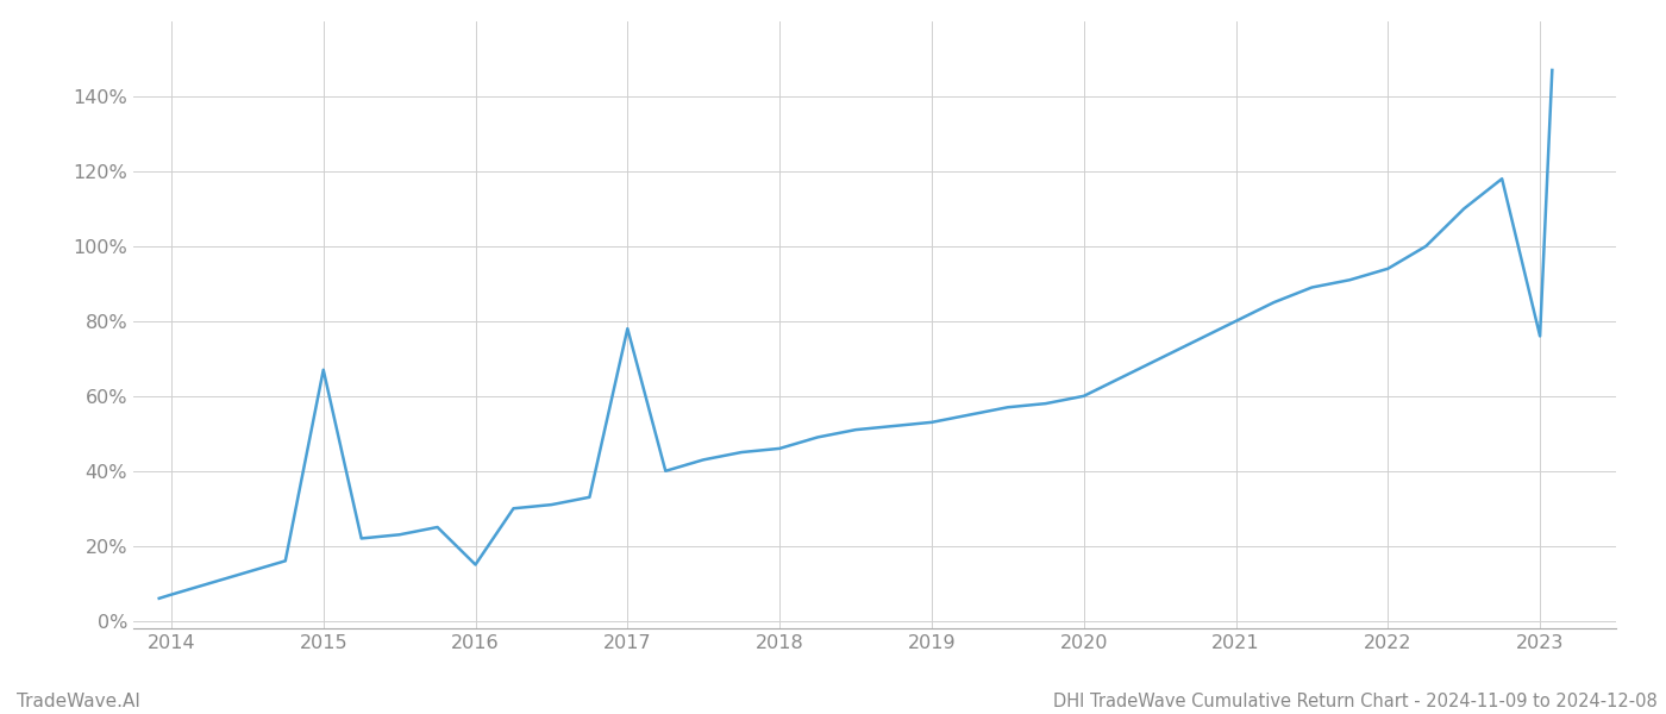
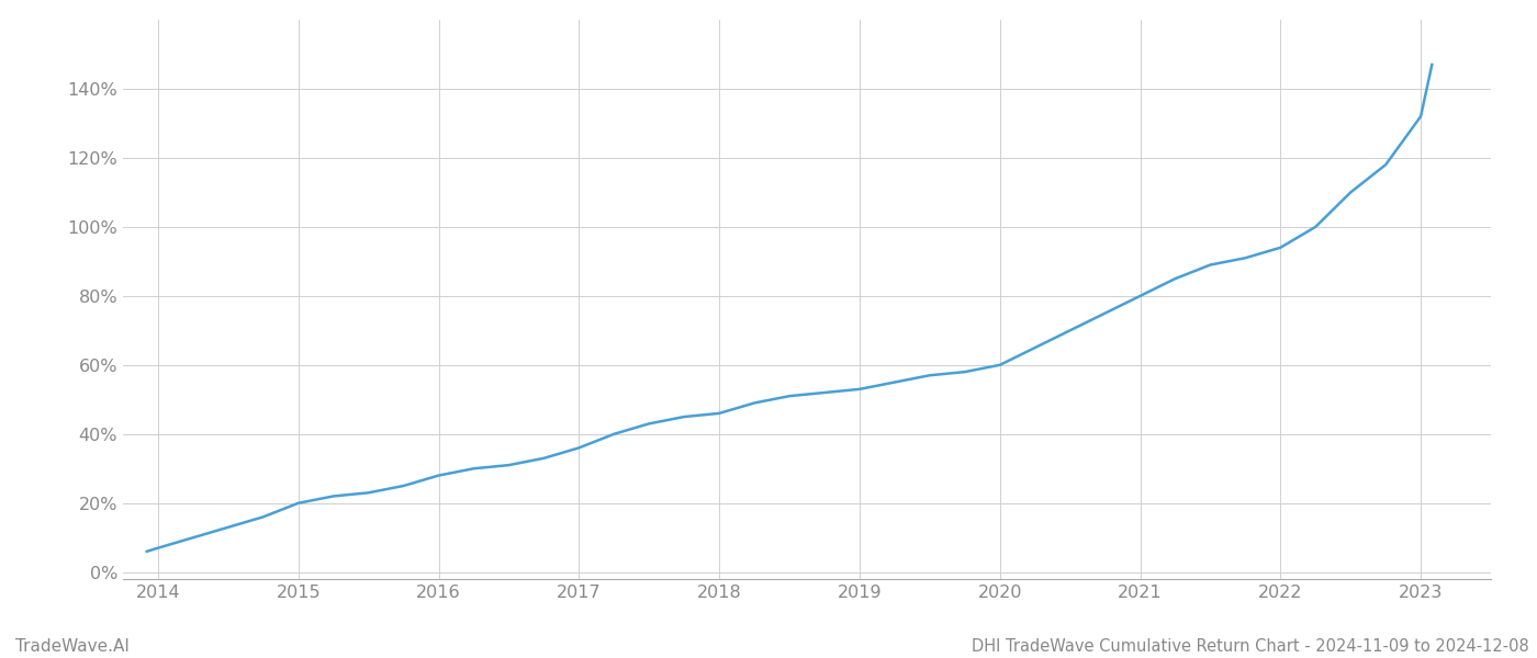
2015: 67% -> 20%
2016: 15% -> 28%
2017: 78% -> 36%
2023: 76% -> 132%
